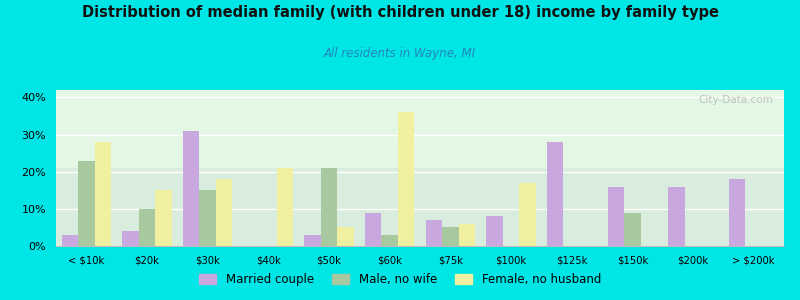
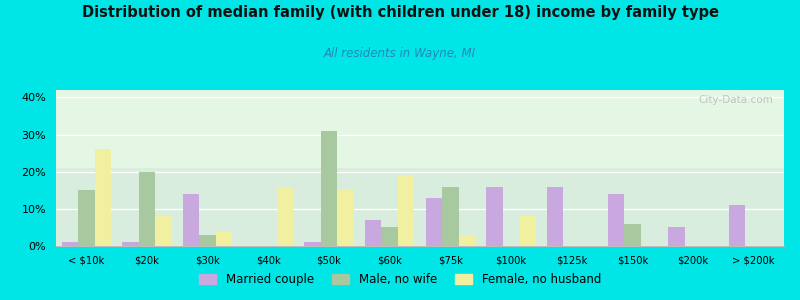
Married couple/< $10k: 3% -> 1%
Male, no wife/< $10k: 23% -> 15%
Female, no husband/< $10k: 28% -> 26%
Married couple/$20k: 4% -> 1%
Male, no wife/$20k: 10% -> 20%
Female, no husband/$20k: 15% -> 8%
Married couple/$30k: 31% -> 14%
Male, no wife/$30k: 15% -> 3%
Female, no husband/$30k: 18% -> 4%
Female, no husband/$40k: 21% -> 16%
Married couple/$50k: 3% -> 1%
Male, no wife/$50k: 21% -> 31%
Female, no husband/$50k: 5% -> 15%
Married couple/$60k: 9% -> 7%
Male, no wife/$60k: 3% -> 5%
Female, no husband/$60k: 36% -> 19%
Married couple/$75k: 7% -> 13%
Male, no wife/$75k: 5% -> 16%
Female, no husband/$75k: 6% -> 3%
Married couple/$100k: 8% -> 16%
Female, no husband/$100k: 17% -> 8%
Married couple/$125k: 28% -> 16%
Married couple/$150k: 16% -> 14%
Male, no wife/$150k: 9% -> 6%
Married couple/$200k: 16% -> 5%
Married couple/> $200k: 18% -> 11%
